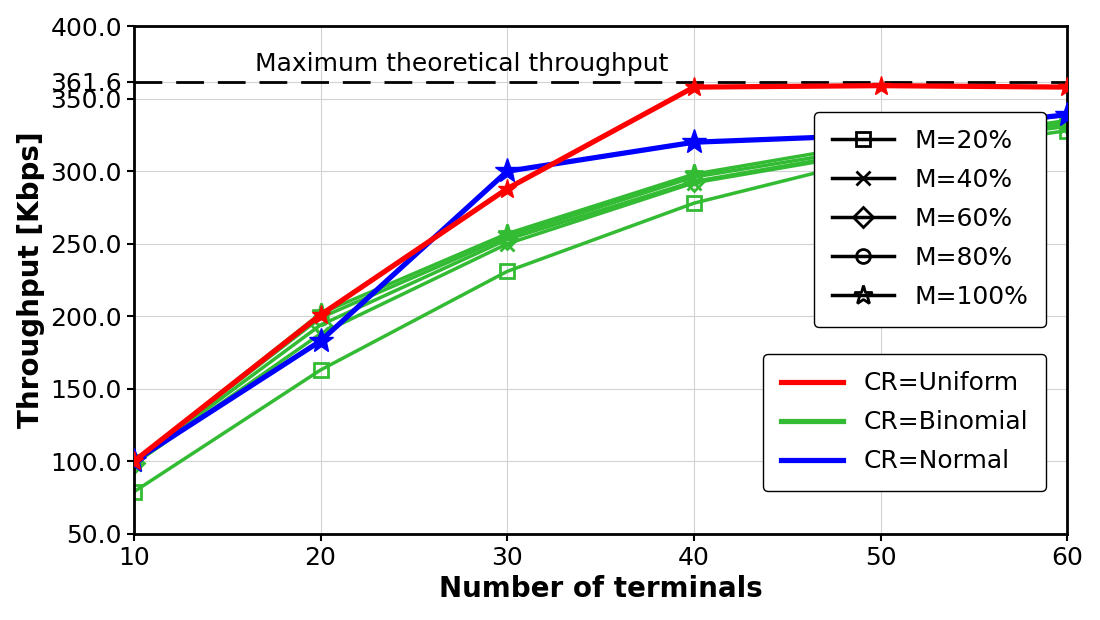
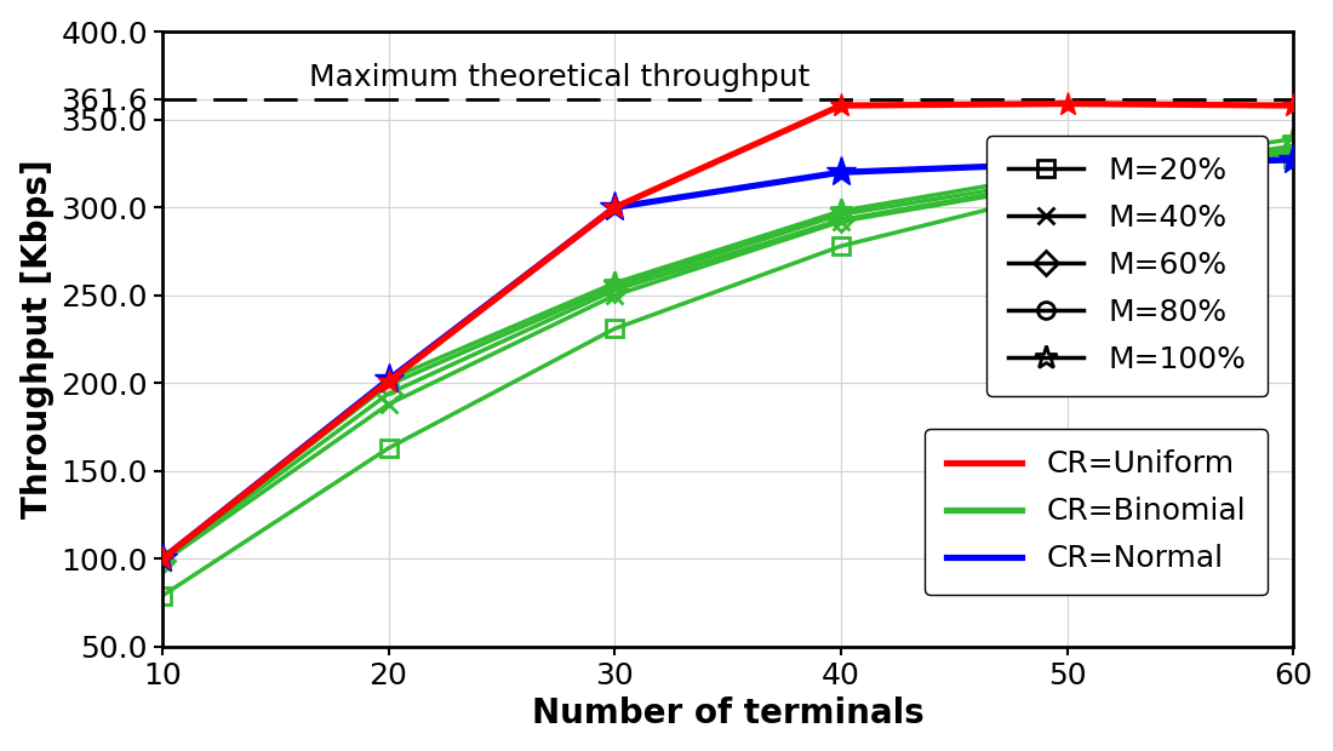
CR=Normal/20: 183 -> 202
CR=Uniform/30: 288 -> 300
CR=Normal/60: 339 -> 327
